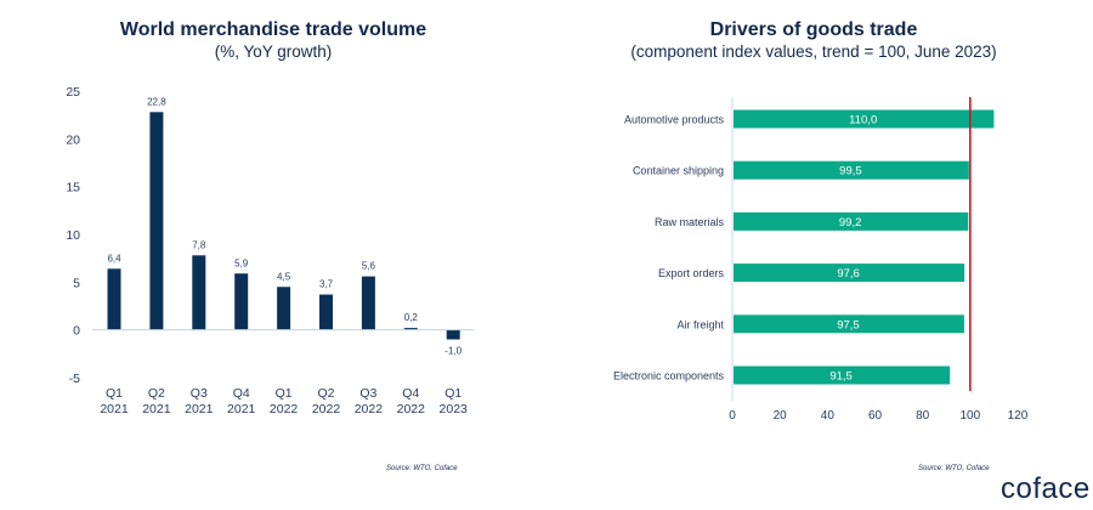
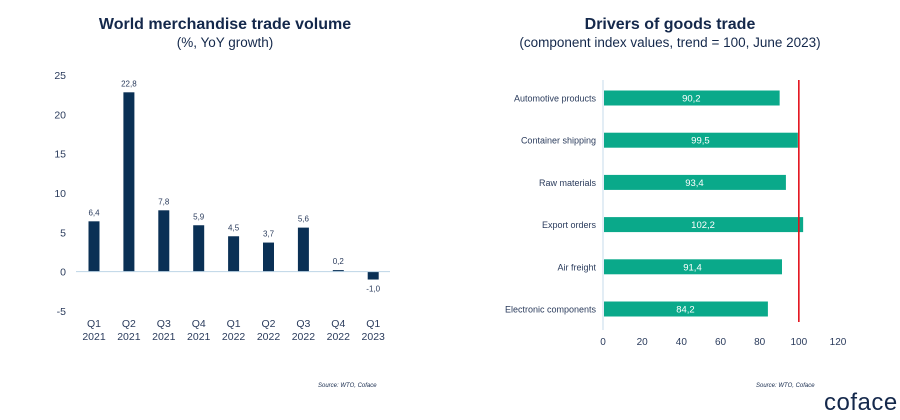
Drivers of goods trade/Automotive products: 110,0 -> 90,2
Drivers of goods trade/Raw materials: 99,2 -> 93,4
Drivers of goods trade/Export orders: 97,6 -> 102,2
Drivers of goods trade/Air freight: 97,5 -> 91,4
Drivers of goods trade/Electronic components: 91,5 -> 84,2
